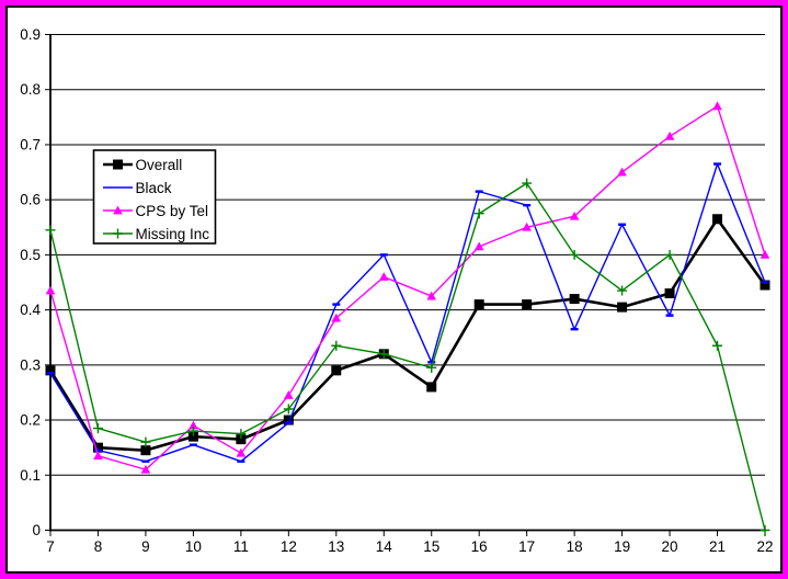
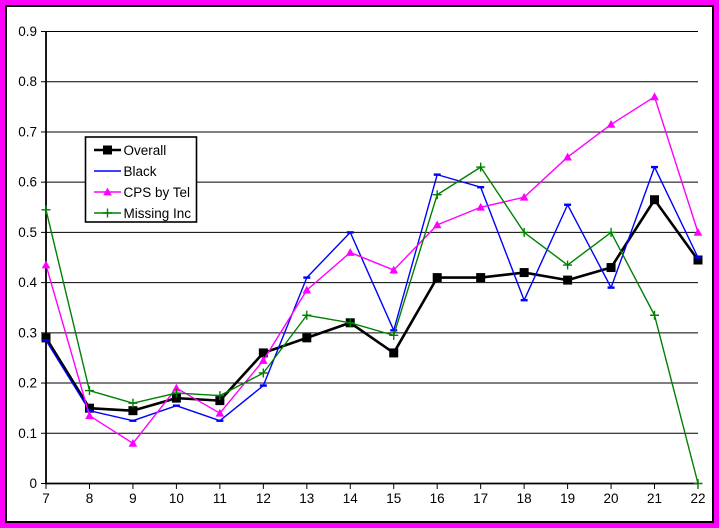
CPS by Tel/9: 0.11 -> 0.08
Overall/12: 0.20 -> 0.26
Black/21: 0.67 -> 0.63
